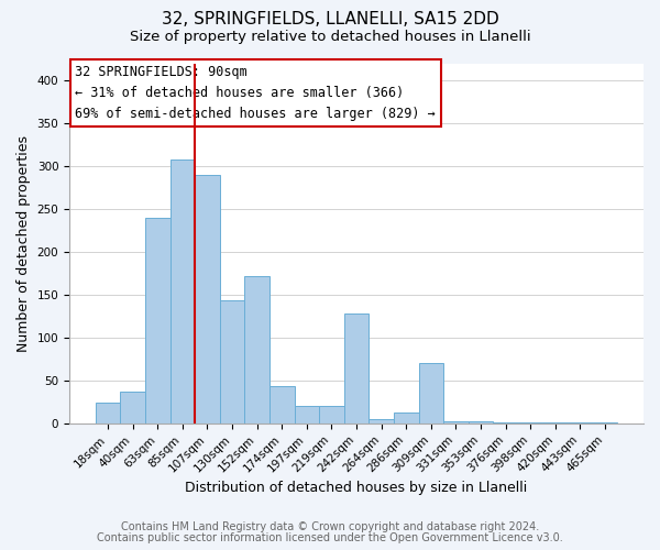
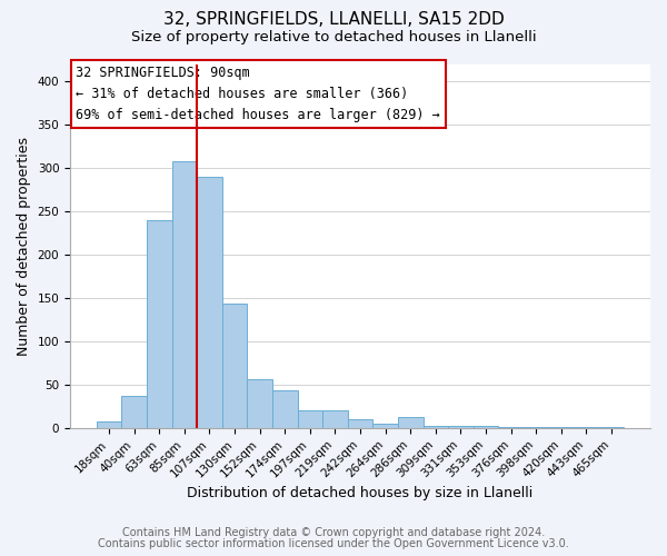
18sqm: 24 -> 8
152sqm: 172 -> 56
242sqm: 128 -> 10
309sqm: 70 -> 2
